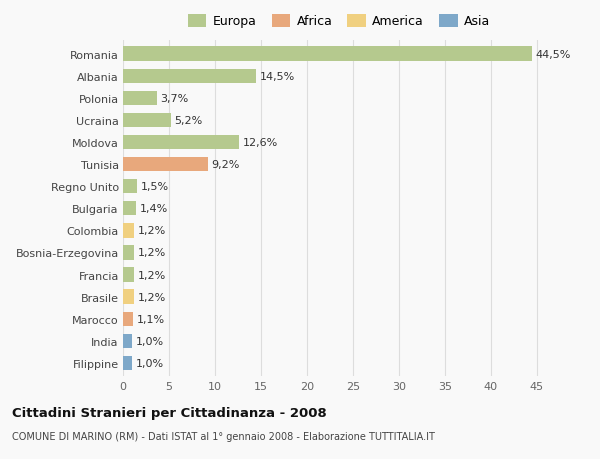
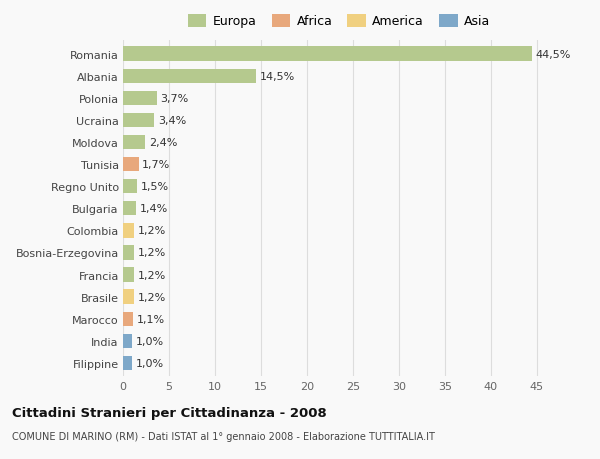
Ucraina: 5,2% -> 3,4%
Moldova: 12,6% -> 2,4%
Tunisia: 9,2% -> 1,7%
